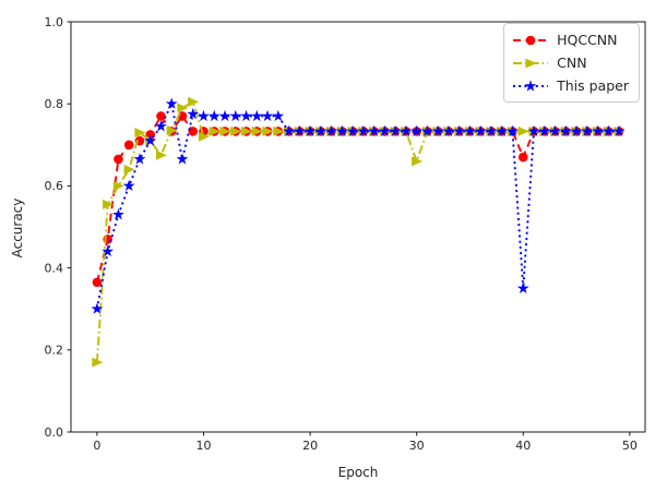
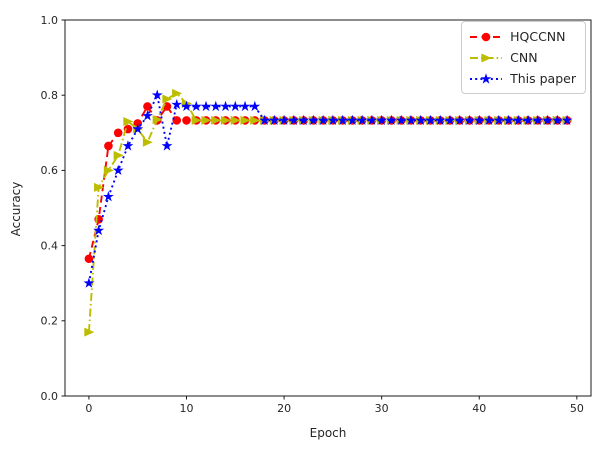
CNN/10: 0.72 -> 0.78
CNN/30: 0.66 -> 0.73
HQCCNN/40: 0.67 -> 0.73
This paper/40: 0.35 -> 0.73
